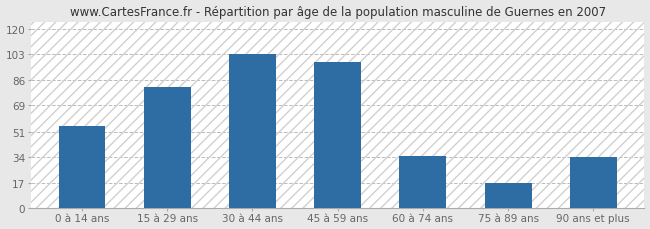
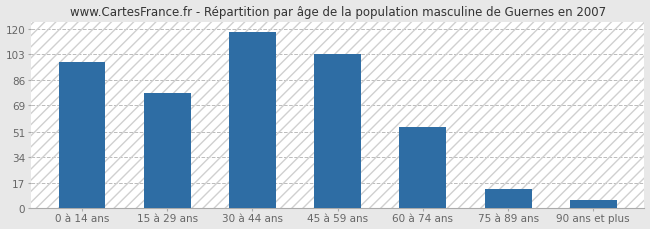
0 à 14 ans: 55 -> 98
15 à 29 ans: 81 -> 77
30 à 44 ans: 103 -> 118
45 à 59 ans: 98 -> 103
60 à 74 ans: 35 -> 54
75 à 89 ans: 17 -> 13
90 ans et plus: 34 -> 5
